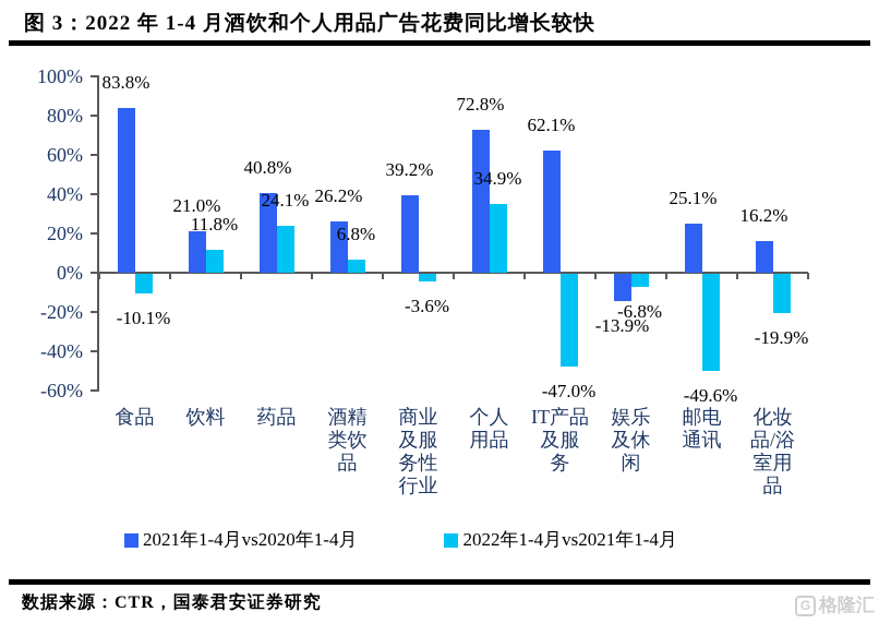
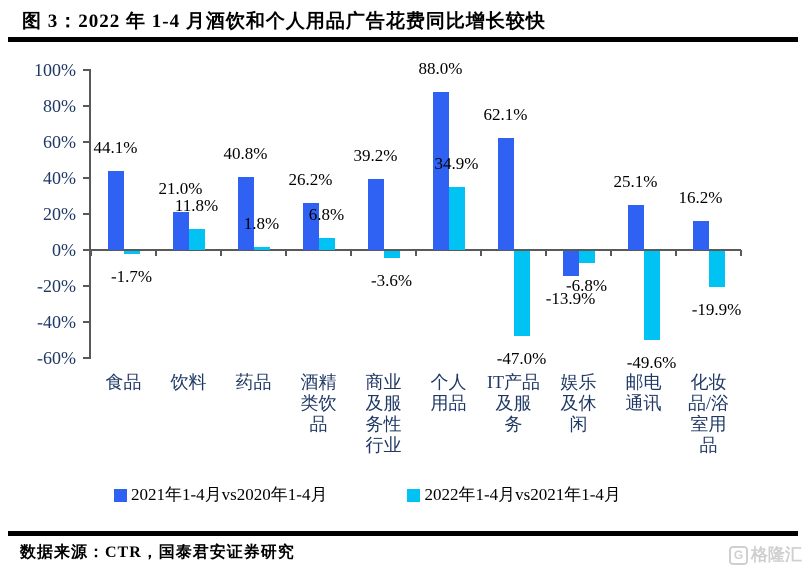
2021年1-4月vs2020年1-4月/食品: 83.8% -> 44.1%
2022年1-4月vs2021年1-4月/食品: -10.1% -> -1.7%
2022年1-4月vs2021年1-4月/药品: 24.1% -> 1.8%
2021年1-4月vs2020年1-4月/个人用品: 72.8% -> 88.0%
